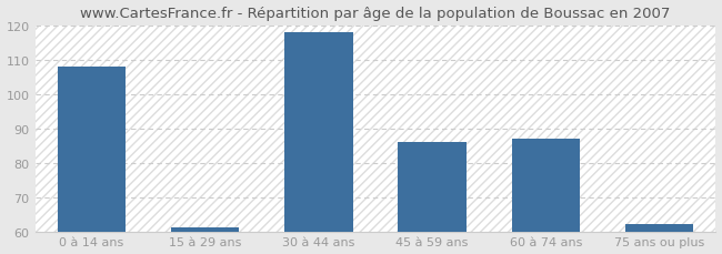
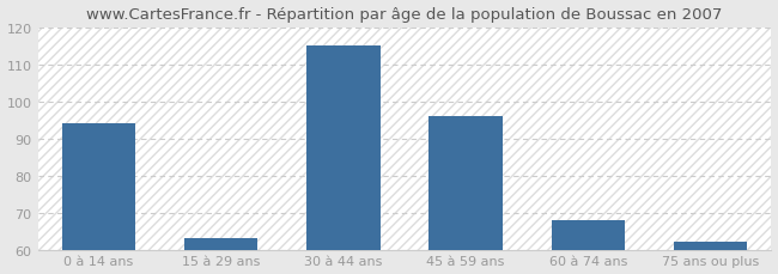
0 à 14 ans: 108 -> 94
15 à 29 ans: 61 -> 63
30 à 44 ans: 118 -> 115
45 à 59 ans: 86 -> 96
60 à 74 ans: 87 -> 68
